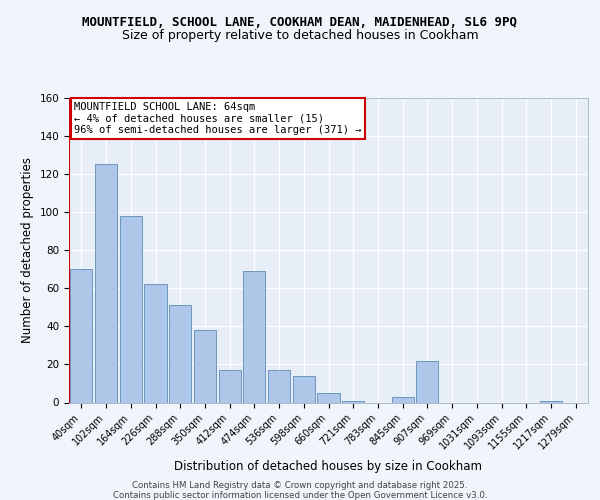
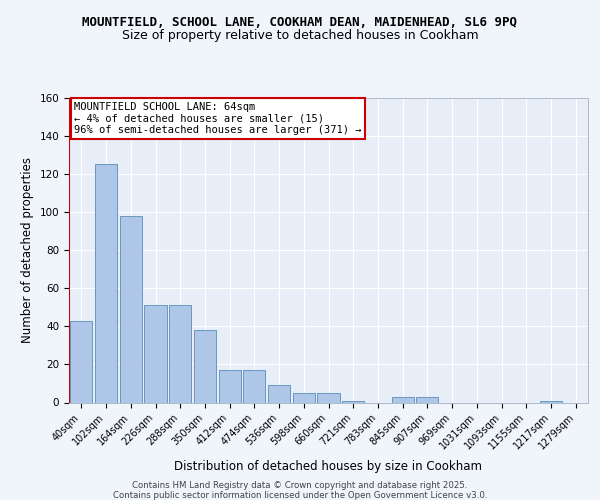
40sqm: 70 -> 43
226sqm: 62 -> 51
474sqm: 69 -> 17
536sqm: 17 -> 9
598sqm: 14 -> 5
907sqm: 22 -> 3
